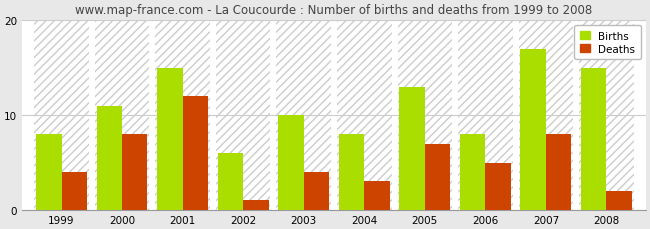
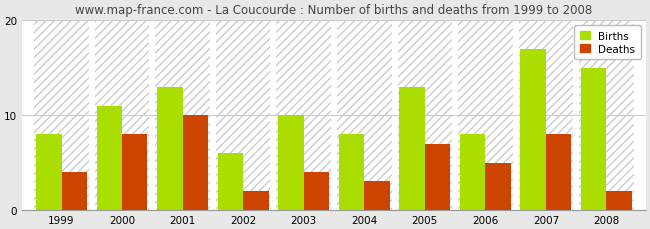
Births/2001: 15 -> 13
Deaths/2001: 12 -> 10
Deaths/2002: 1 -> 2
